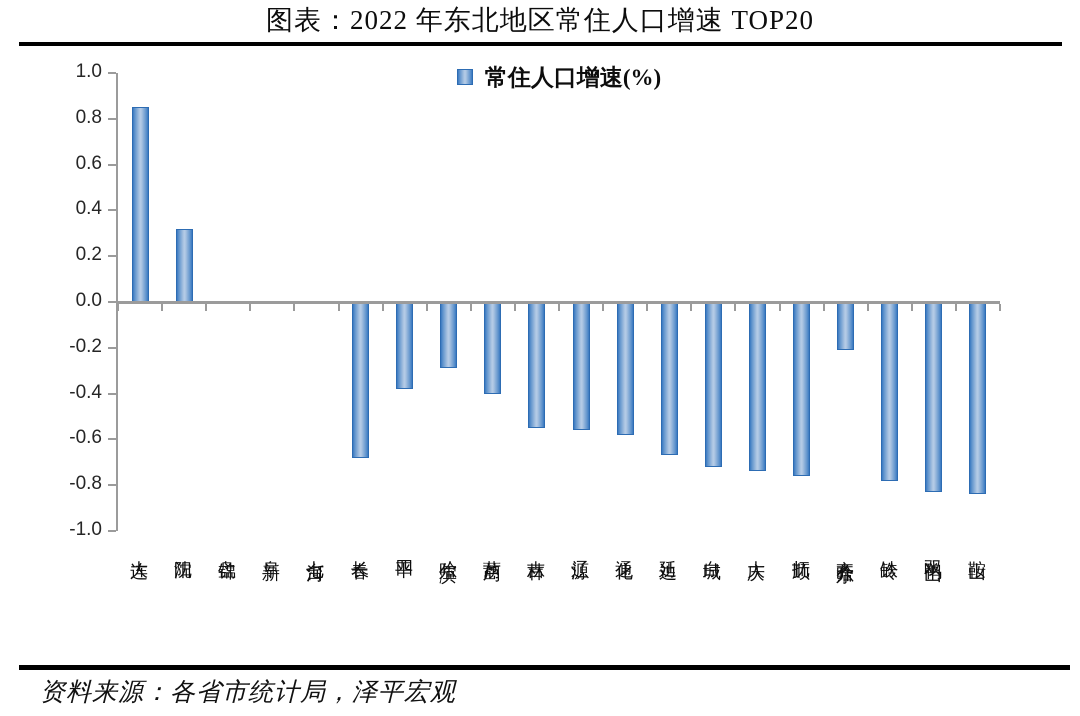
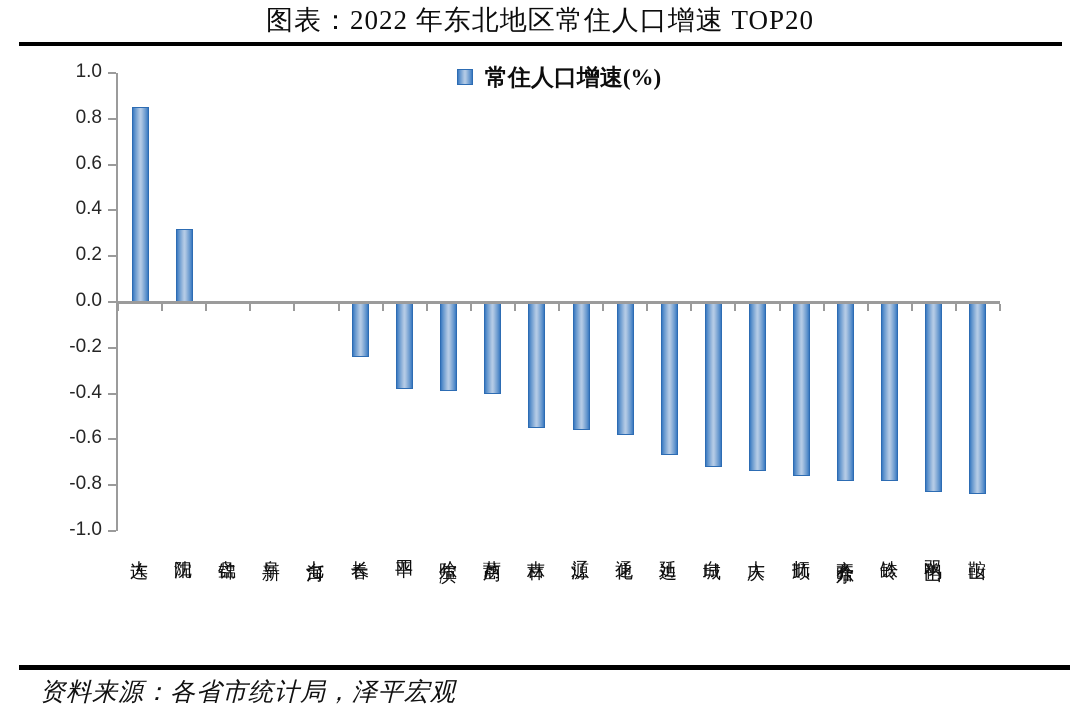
长春: -0.68 -> -0.24
哈尔滨: -0.29 -> -0.39
齐齐哈尔: -0.21 -> -0.78
